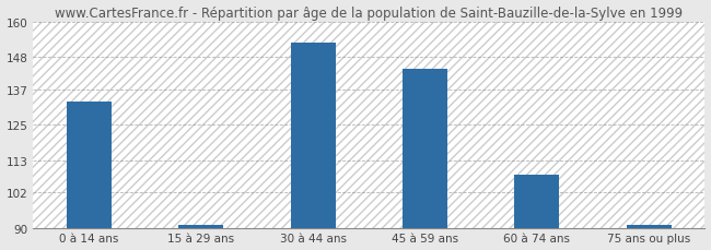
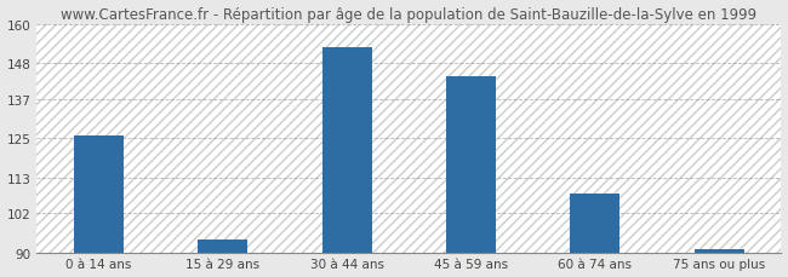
0 à 14 ans: 133 -> 126
15 à 29 ans: 91 -> 94
